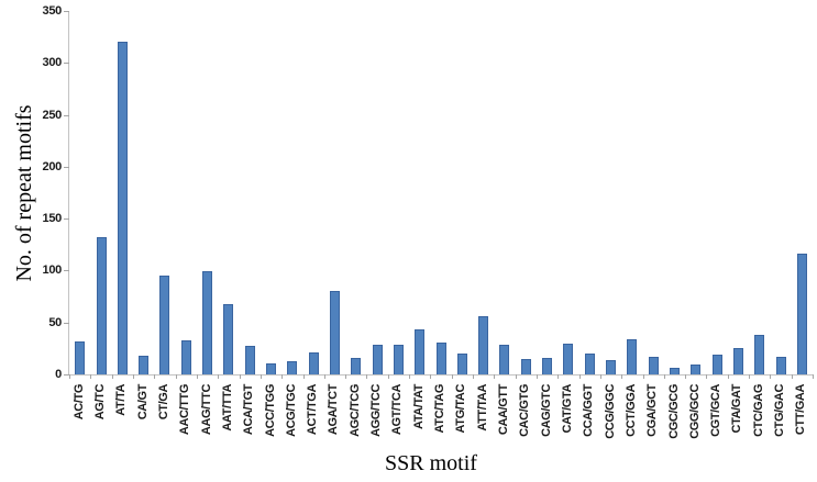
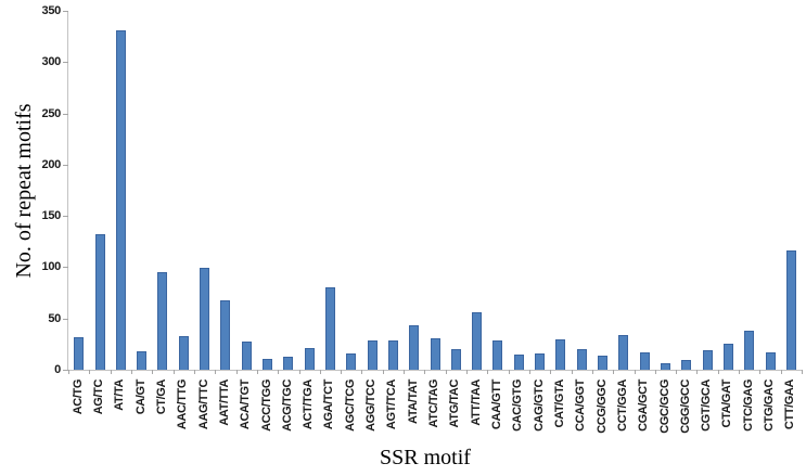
AT/TA: 320 -> 330
